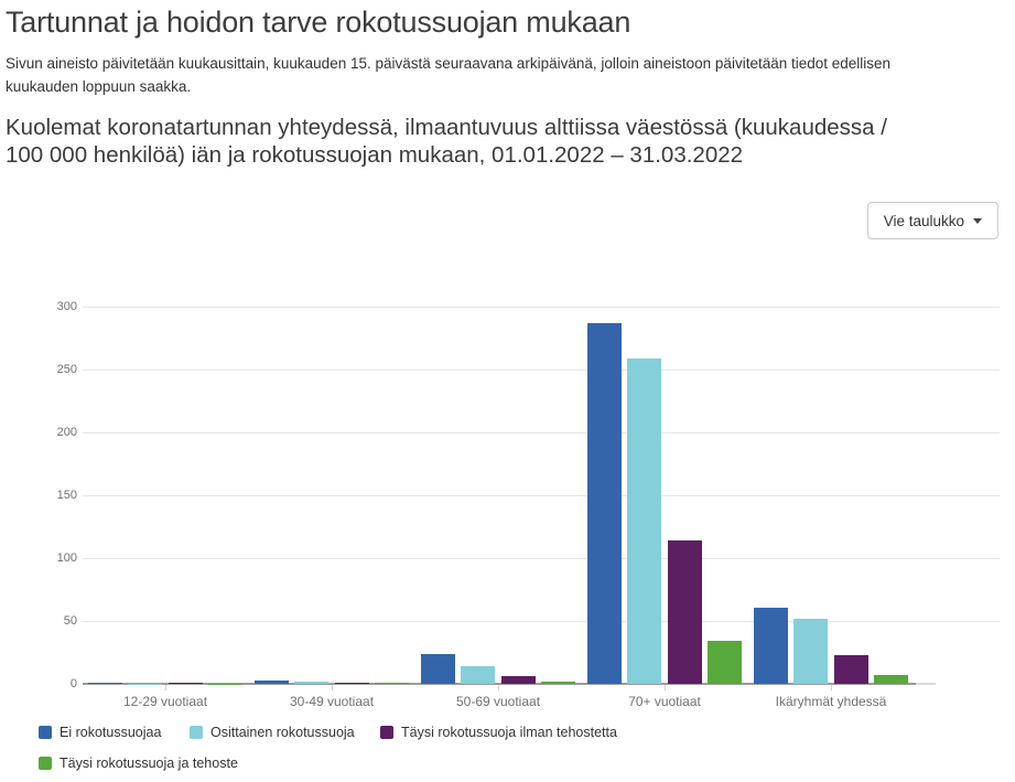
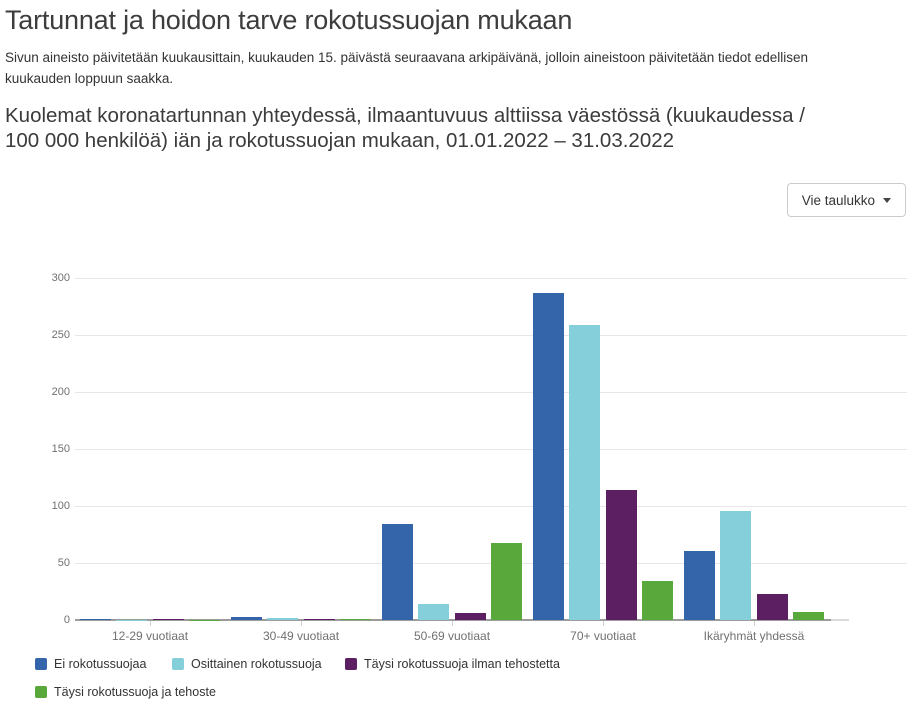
Ei rokotussuojaa/50-69 vuotiaat: 24 -> 84
Täysi rokotussuoja ja tehoste/50-69 vuotiaat: 2 -> 68
Osittainen rokotussuoja/Ikäryhmät yhdessä: 52 -> 96
